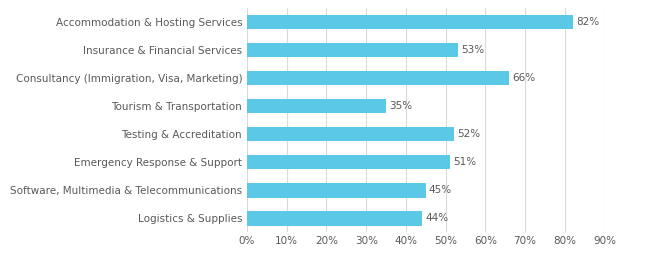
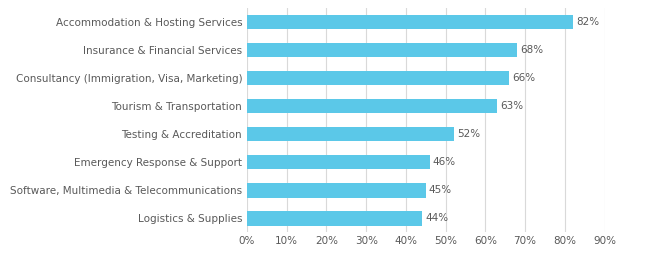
Insurance & Financial Services: 53% -> 68%
Tourism & Transportation: 35% -> 63%
Emergency Response & Support: 51% -> 46%
